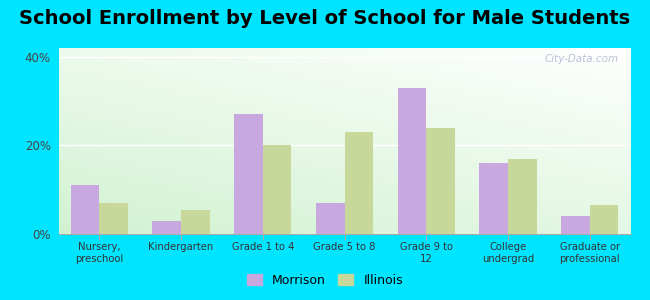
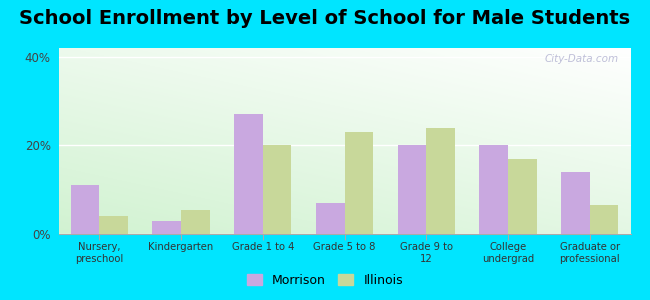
Illinois/Nursery, preschool: 7.0% -> 4.0%
Morrison/Grade 9 to 12: 33% -> 20%
Morrison/College undergrad: 16% -> 20%
Morrison/Graduate or professional: 4% -> 14%
